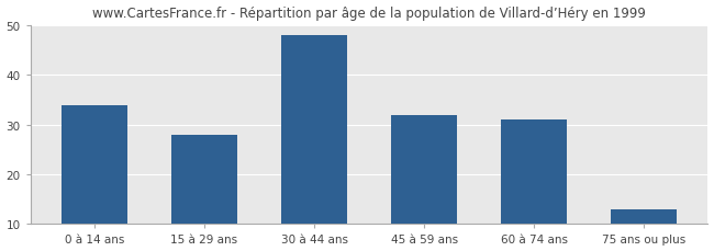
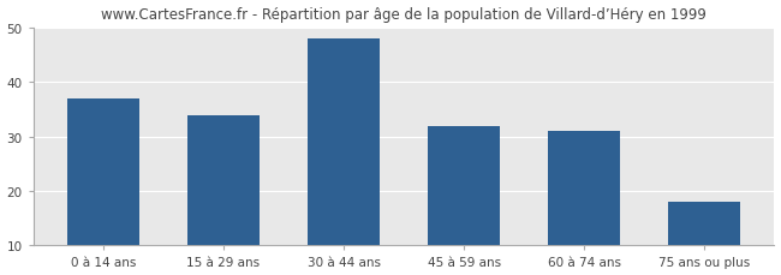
0 à 14 ans: 34 -> 37
15 à 29 ans: 28 -> 34
75 ans ou plus: 13 -> 18
